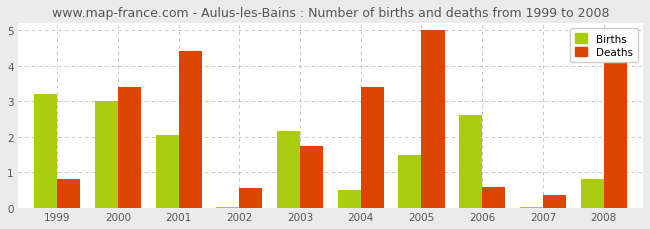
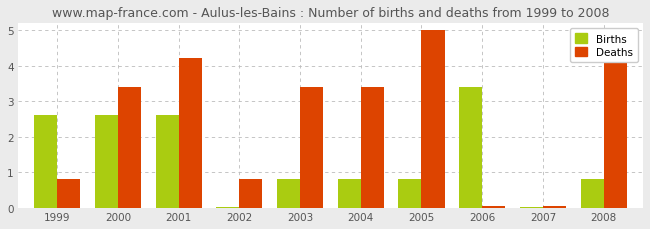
Births/1999: 3.20 -> 2.60
Births/2000: 3.00 -> 2.60
Births/2001: 2.05 -> 2.60
Deaths/2001: 4.40 -> 4.20
Deaths/2002: 0.55 -> 0.80
Births/2003: 2.15 -> 0.80
Deaths/2003: 1.75 -> 3.40
Births/2004: 0.50 -> 0.80
Births/2005: 1.50 -> 0.80
Births/2006: 2.60 -> 3.40
Deaths/2006: 0.60 -> 0.06
Deaths/2007: 0.35 -> 0.06
